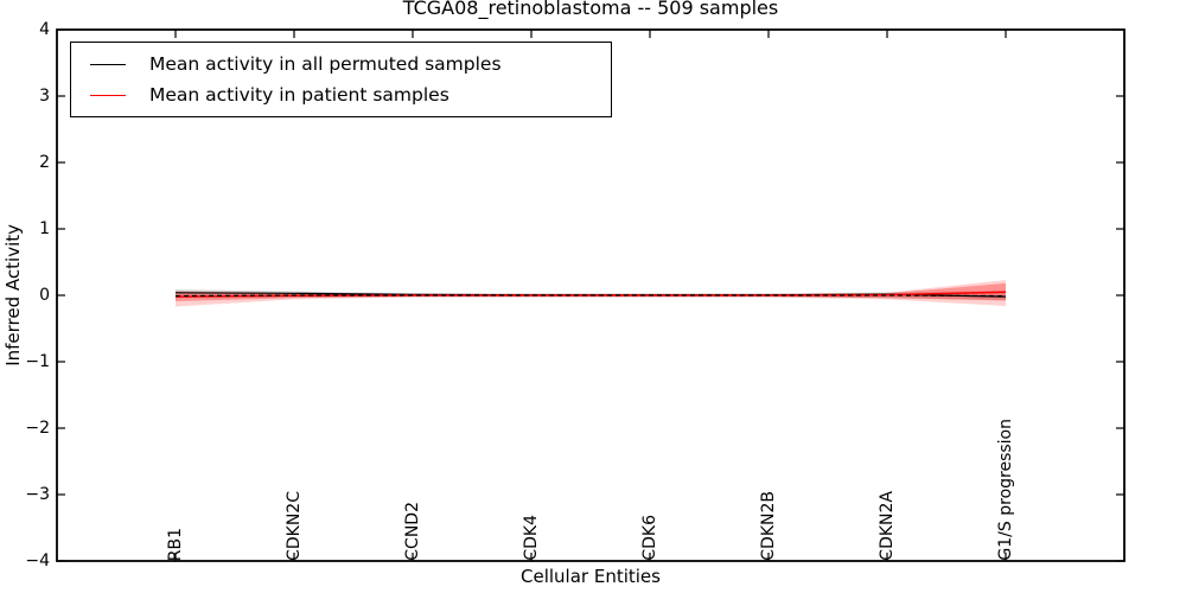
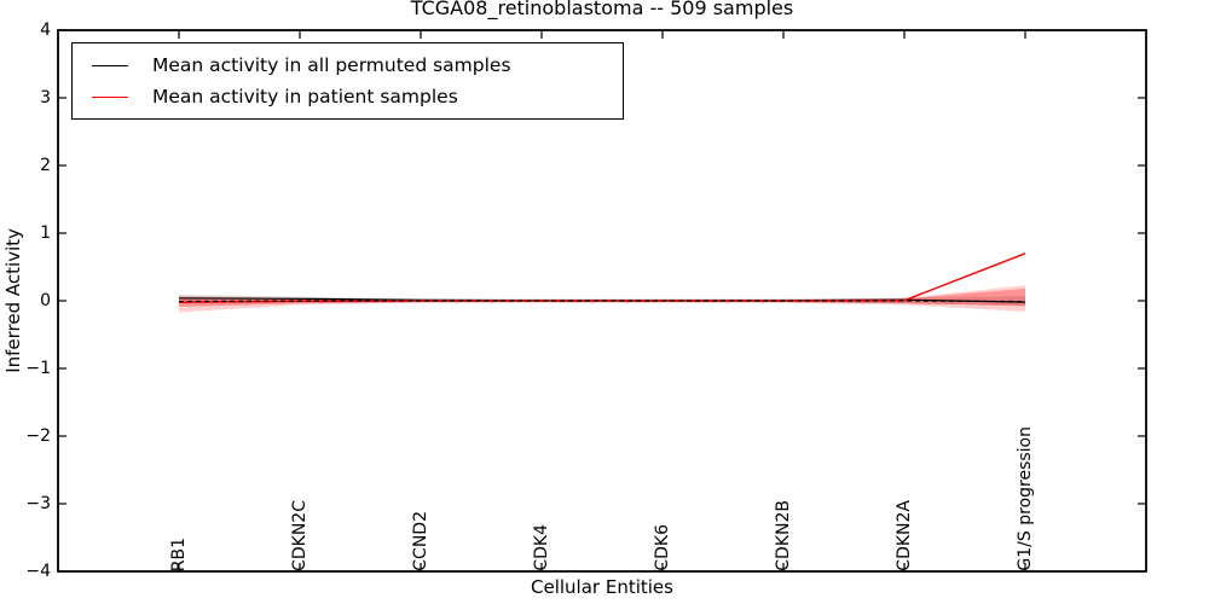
Mean activity in patient samples/G1/S progression: 0.1 -> 0.7
